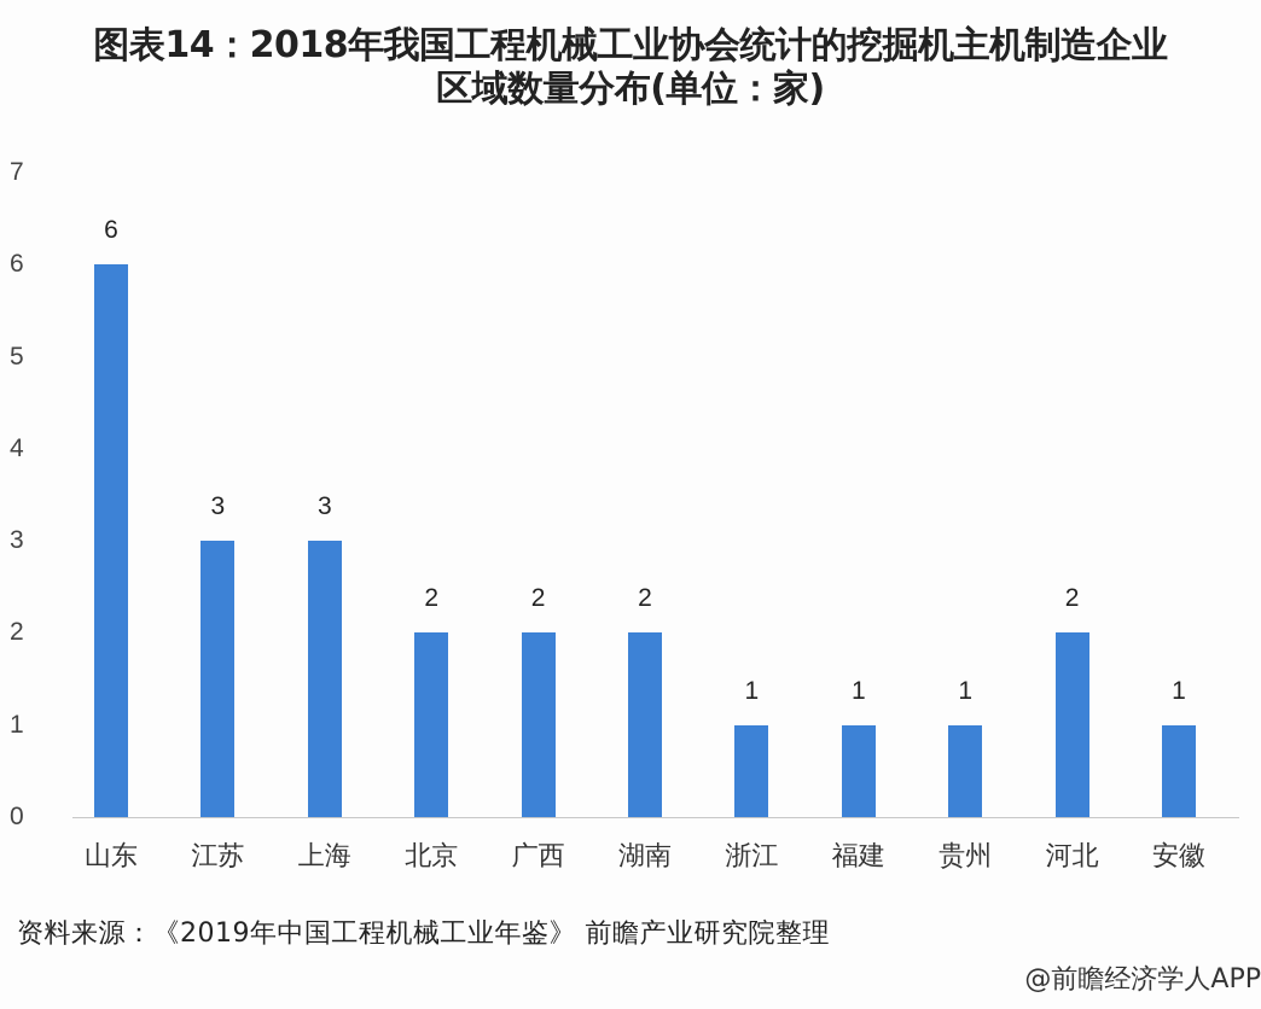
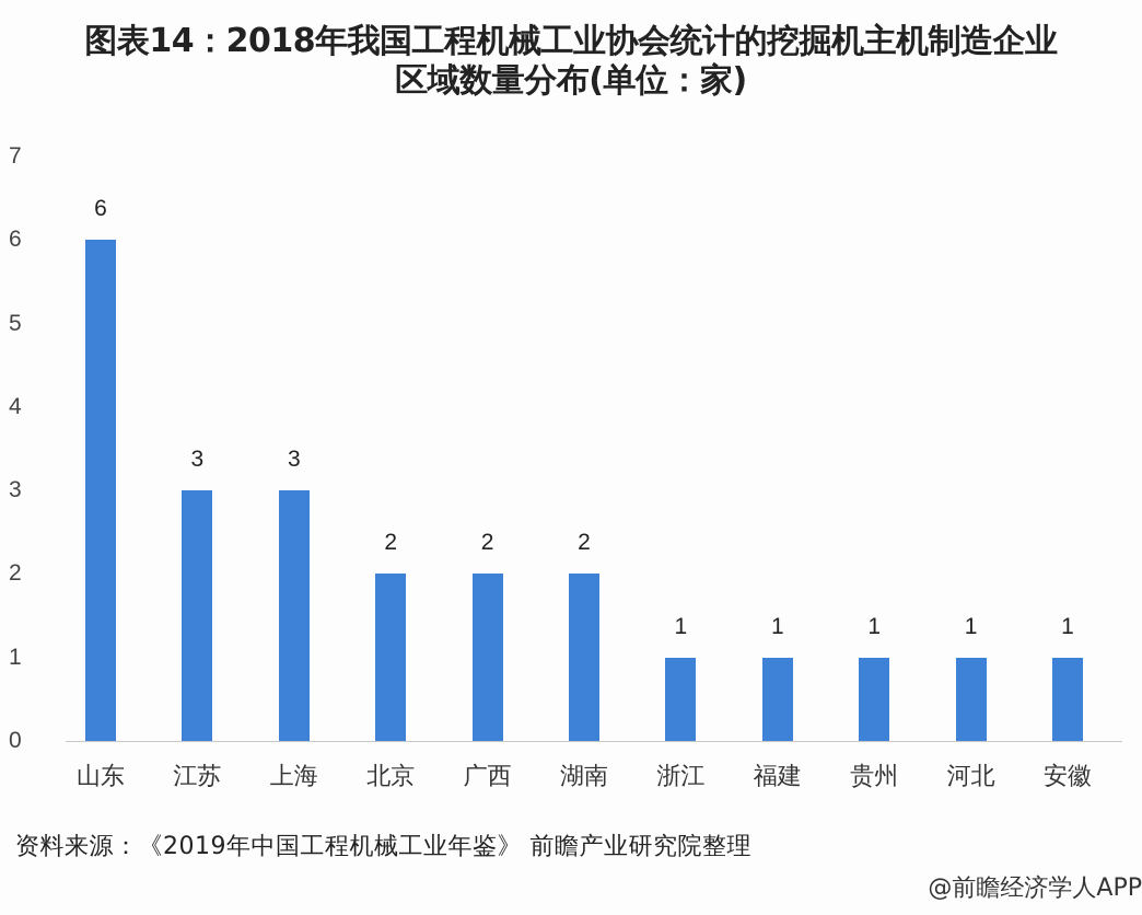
河北: 2 -> 1
